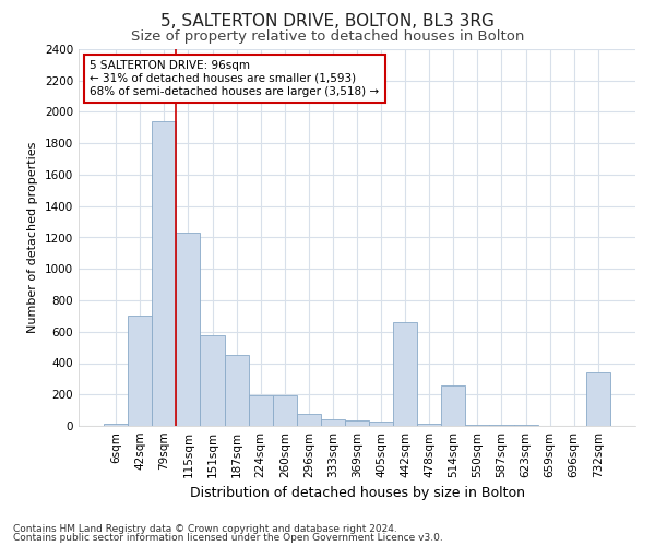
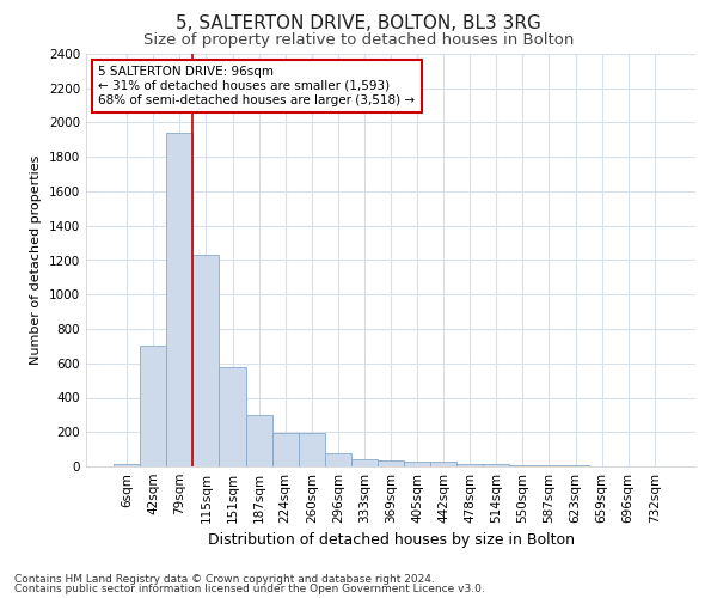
187sqm: 450 -> 300
442sqm: 660 -> 20
514sqm: 260 -> 10
732sqm: 340 -> 0
